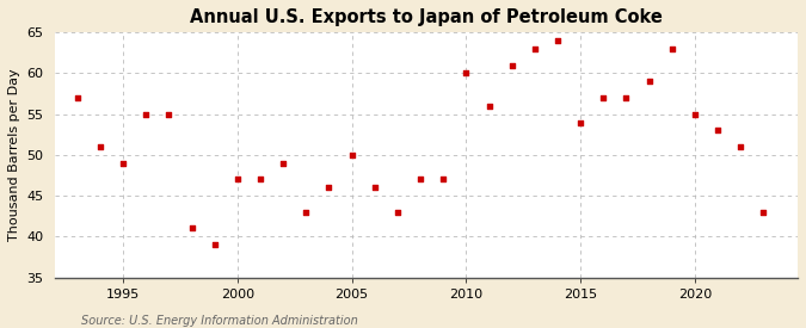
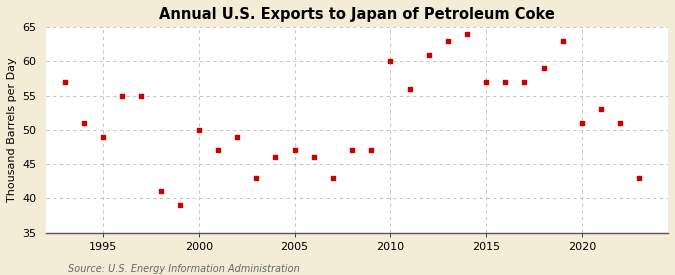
2000: 47 -> 50
2005: 50 -> 47
2015: 54 -> 57
2020: 55 -> 51
